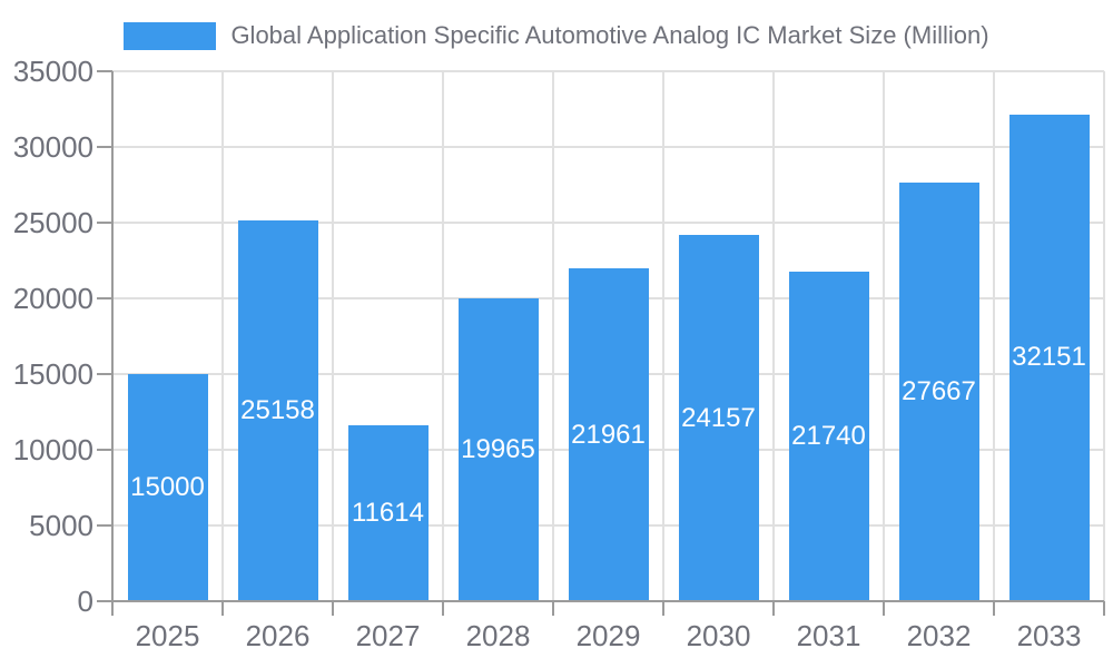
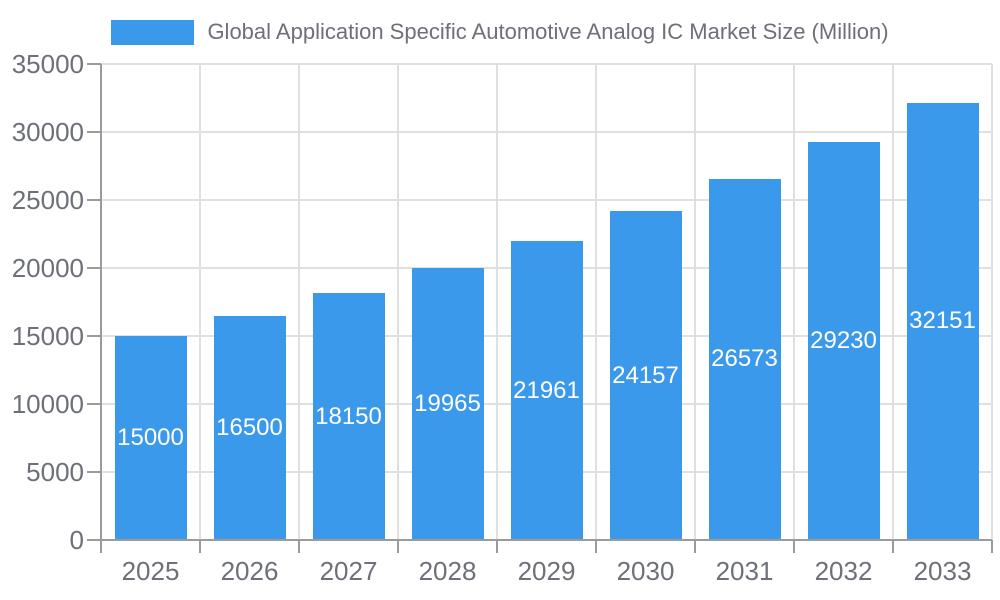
2026: 25158 -> 16500
2027: 11614 -> 18150
2031: 21740 -> 26573
2032: 27667 -> 29230
